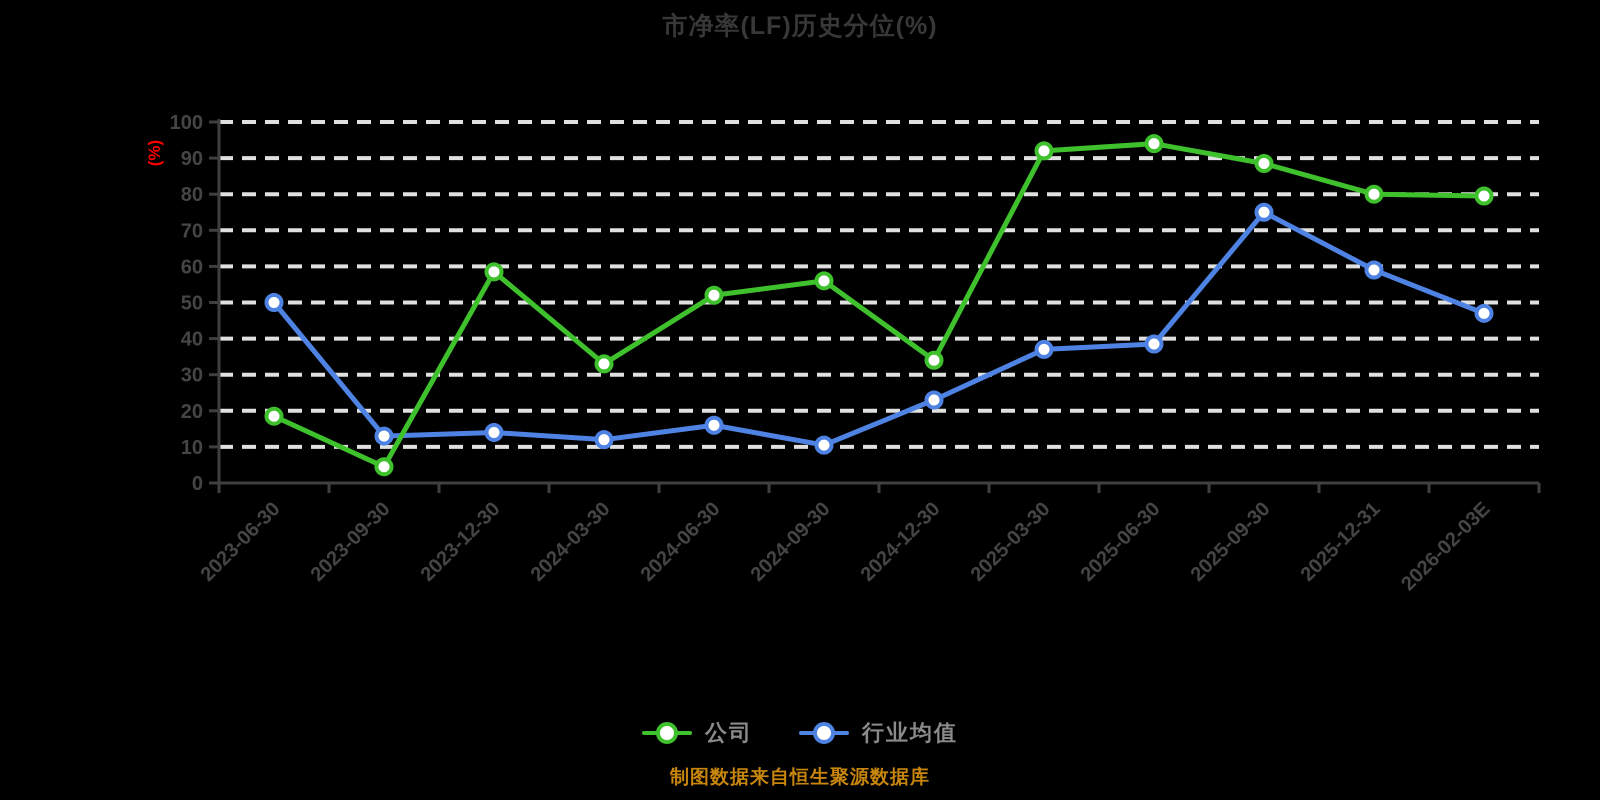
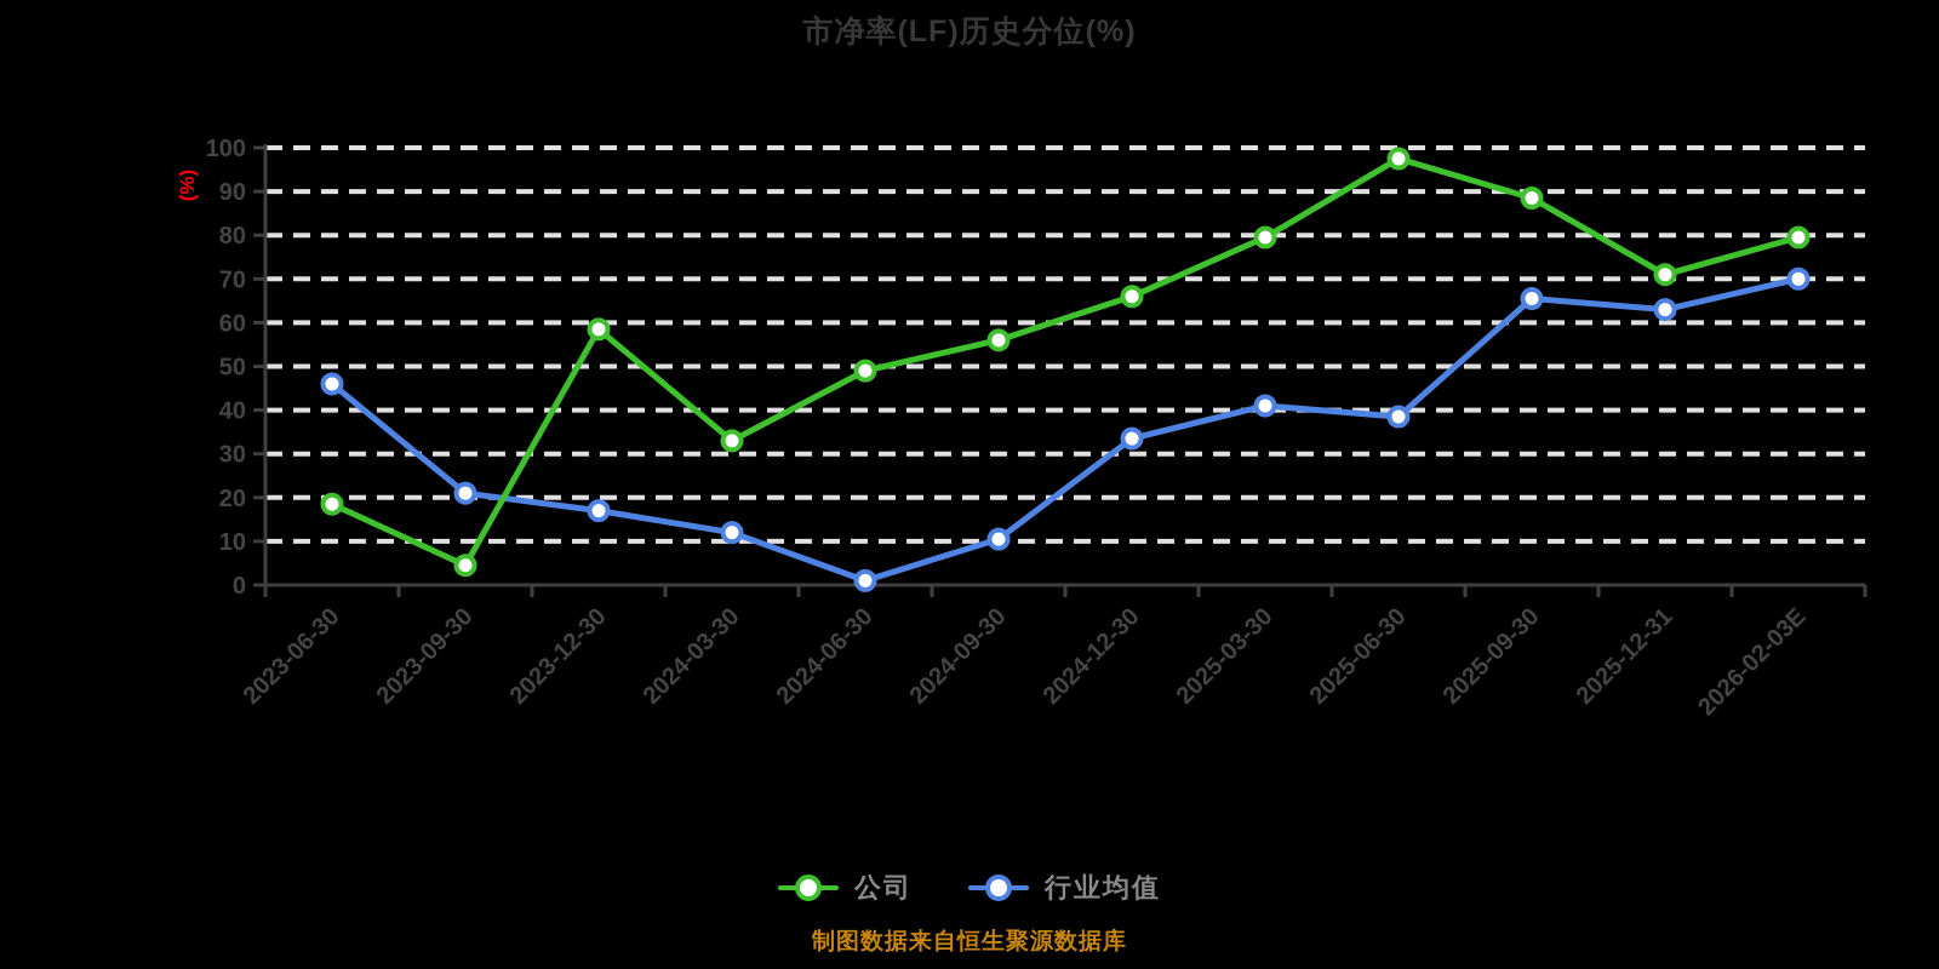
行业均值/2023-06-30: 50 -> 46
行业均值/2023-09-30: 13 -> 21
行业均值/2023-12-30: 14 -> 17
公司/2024-06-30: 52 -> 49
行业均值/2024-06-30: 16 -> 1
公司/2024-12-30: 34 -> 66
行业均值/2024-12-30: 23 -> 34
公司/2025-03-30: 92 -> 80
行业均值/2025-03-30: 37 -> 41
公司/2025-06-30: 94 -> 98
行业均值/2025-09-30: 75 -> 66
公司/2025-12-31: 80 -> 71
行业均值/2025-12-31: 59 -> 63
行业均值/2026-02-03E: 47 -> 70
